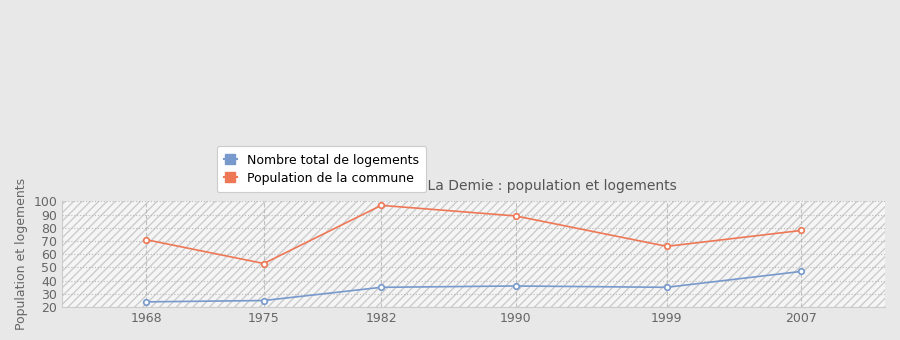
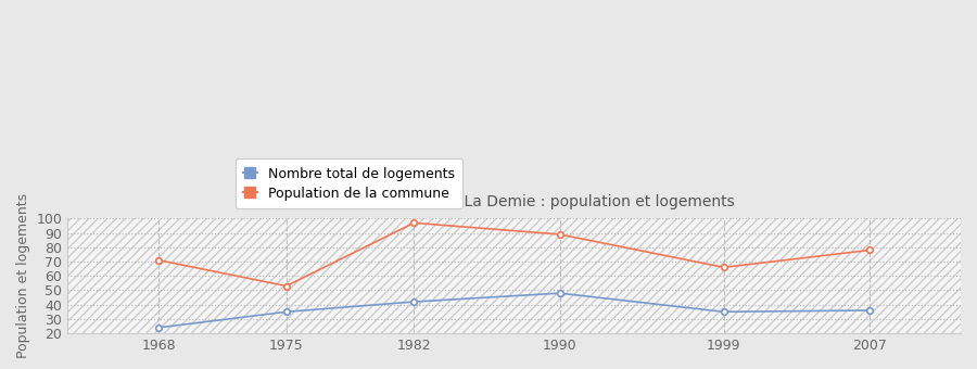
Nombre total de logements/1975: 25 -> 35
Nombre total de logements/1982: 35 -> 42
Nombre total de logements/1990: 36 -> 48
Nombre total de logements/2007: 47 -> 36
